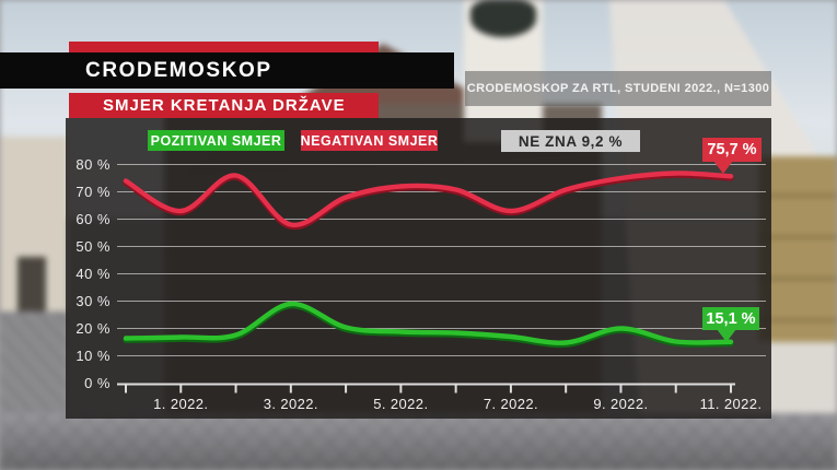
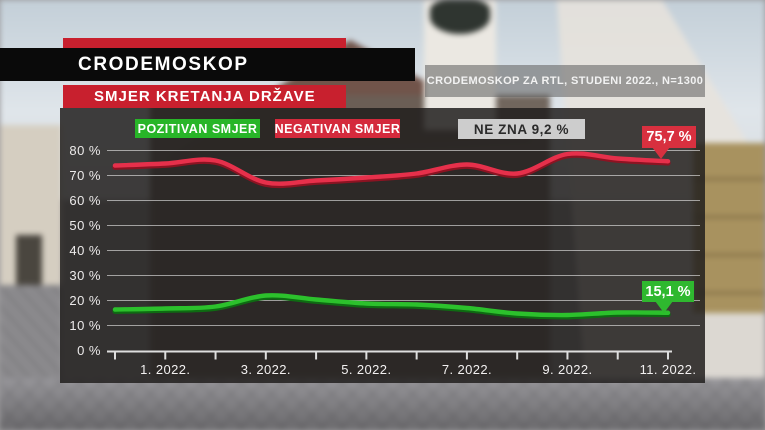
NEGATIVAN SMJER/1. 2022.: 63% -> 75%
POZITIVAN SMJER/3. 2022.: 29% -> 22%
NEGATIVAN SMJER/3. 2022.: 58% -> 67%
NEGATIVAN SMJER/5. 2022.: 72% -> 69%
NEGATIVAN SMJER/7. 2022.: 63% -> 74%
POZITIVAN SMJER/9. 2022.: 20% -> 14%
NEGATIVAN SMJER/9. 2022.: 75% -> 79%
